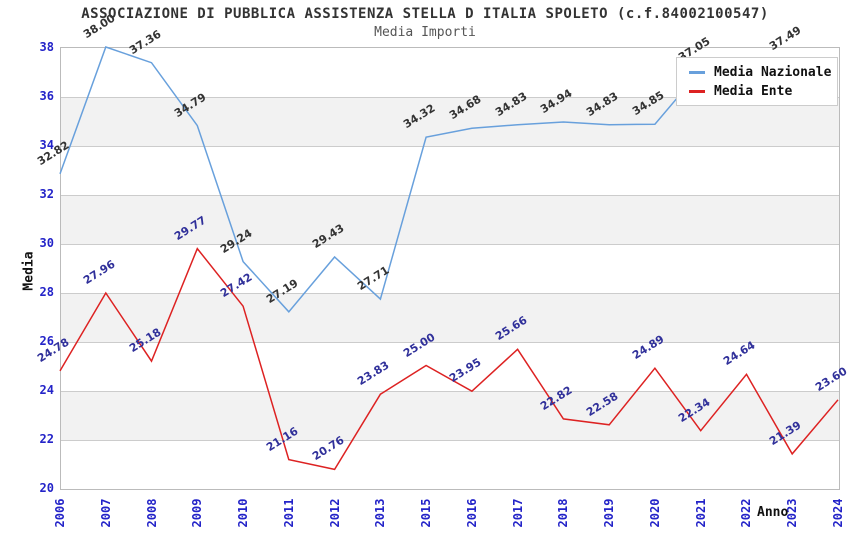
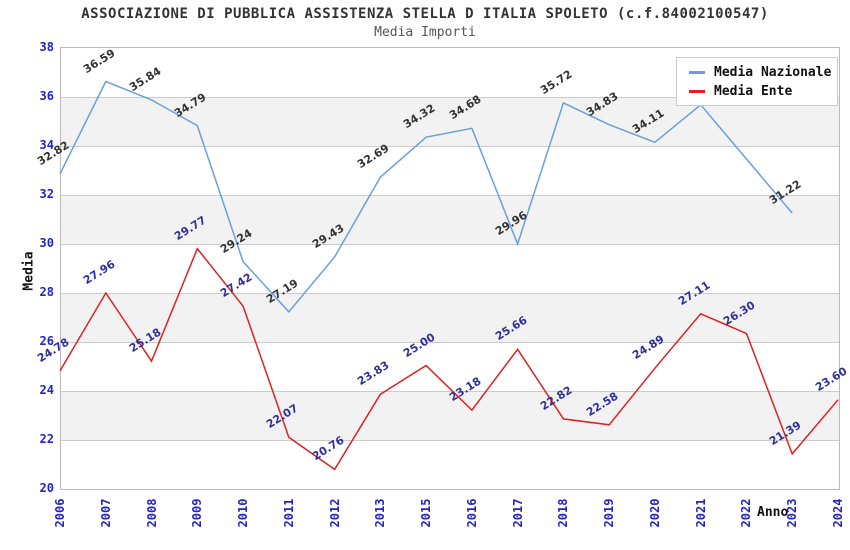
Media Nazionale/2007: 38.00 -> 36.59
Media Nazionale/2008: 37.36 -> 35.84
Media Ente/2011: 21.16 -> 22.07
Media Nazionale/2013: 27.71 -> 32.69
Media Ente/2016: 23.95 -> 23.18
Media Nazionale/2017: 34.83 -> 29.96
Media Nazionale/2018: 34.94 -> 35.72
Media Nazionale/2020: 34.85 -> 34.11
Media Nazionale/2021: 37.05 -> 35.64
Media Ente/2021: 22.34 -> 27.11
Media Ente/2022: 24.64 -> 26.30
Media Nazionale/2023: 37.49 -> 31.22
